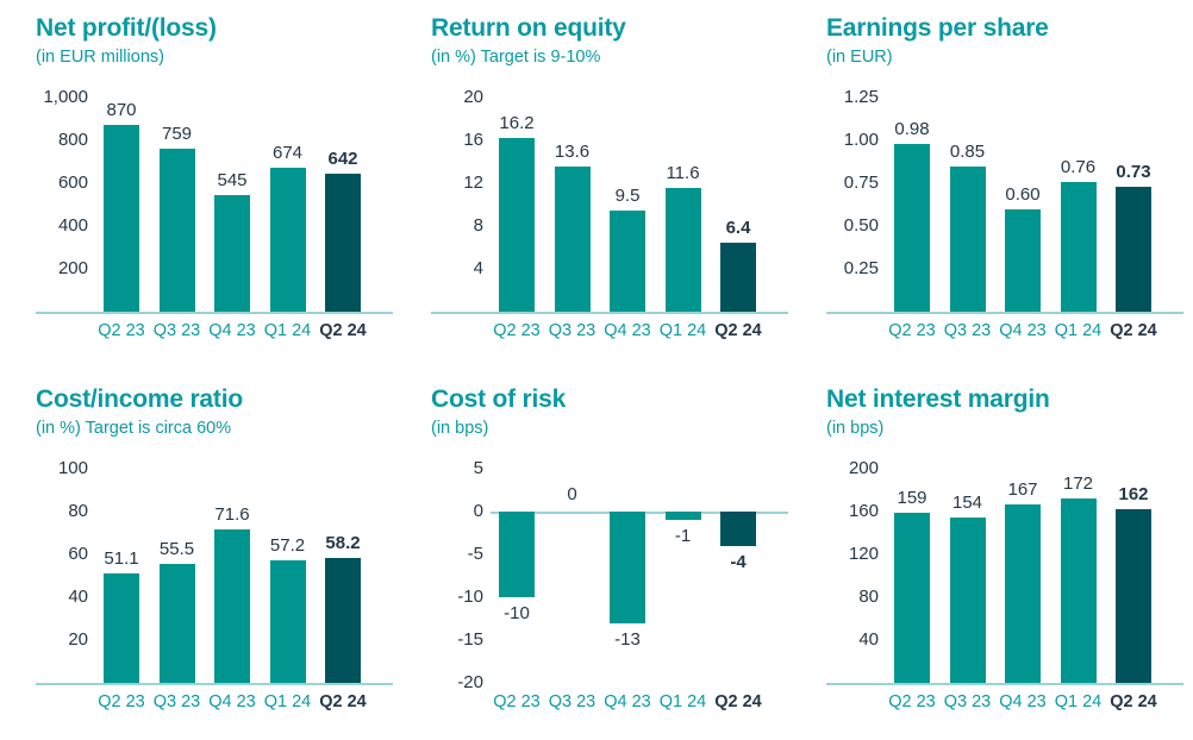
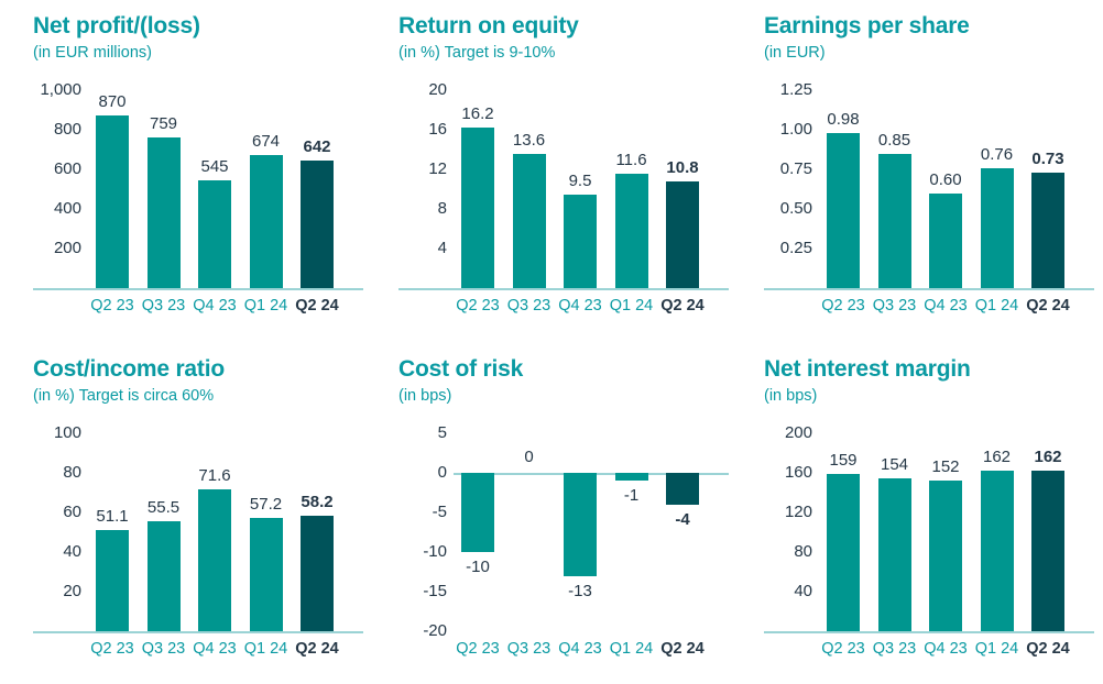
Return on equity/Q2 24: 6.4 -> 10.8
Net interest margin/Q4 23: 167 -> 152
Net interest margin/Q1 24: 172 -> 162
